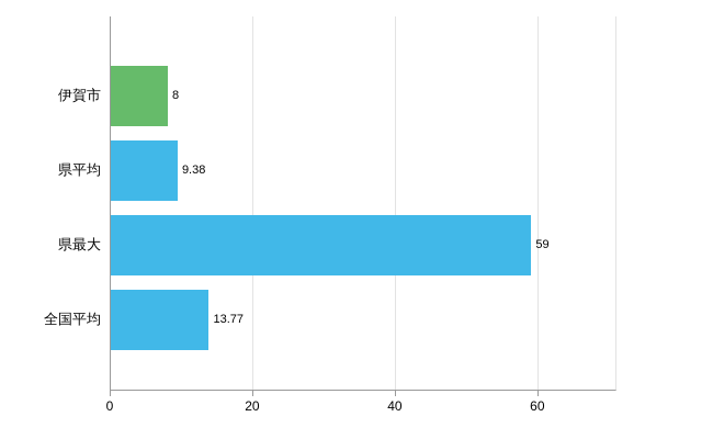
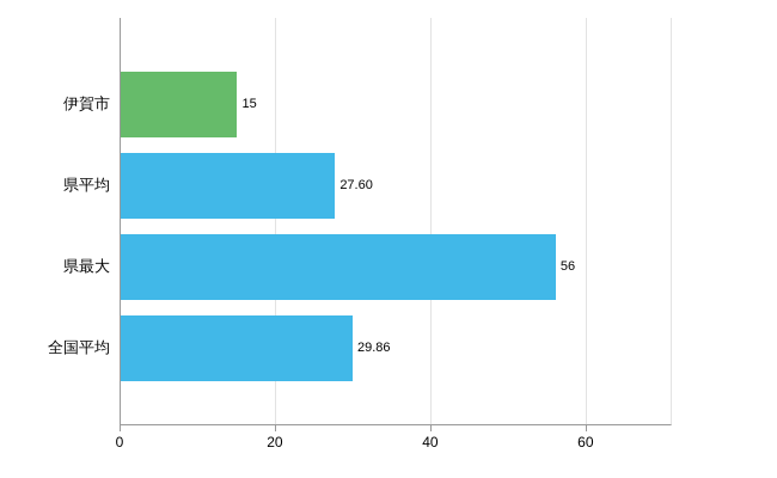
伊賀市: 8 -> 15
県平均: 9.38 -> 27.60
県最大: 59 -> 56
全国平均: 13.77 -> 29.86
